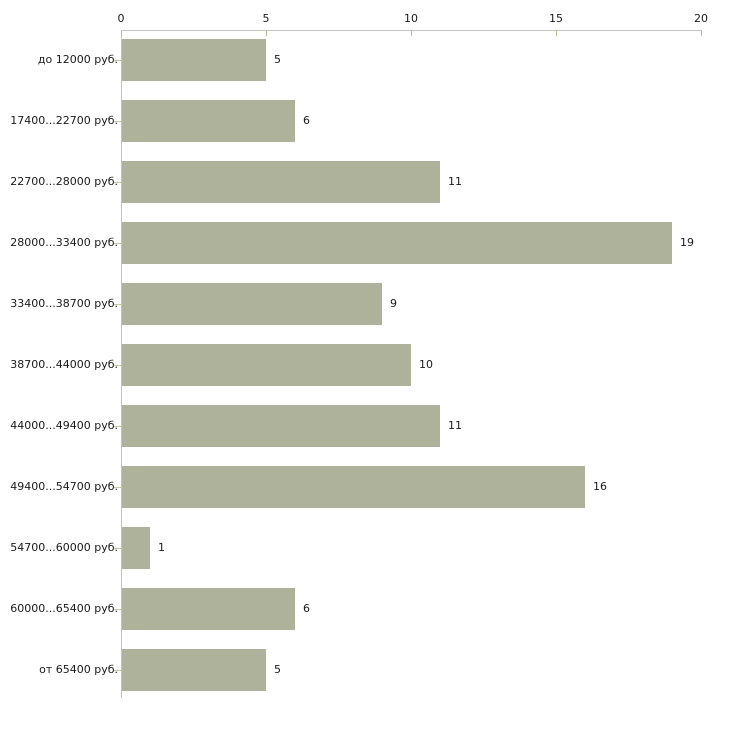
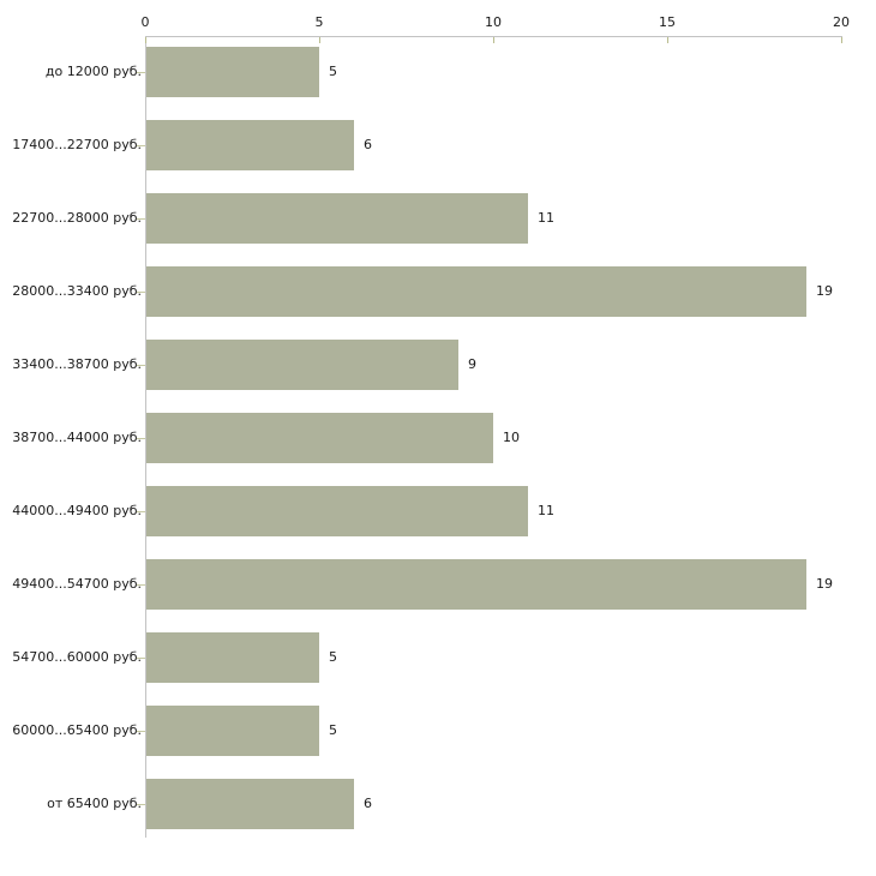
49400...54700 руб.: 16 -> 19
54700...60000 руб.: 1 -> 5
60000...65400 руб.: 6 -> 5
от 65400 руб.: 5 -> 6
